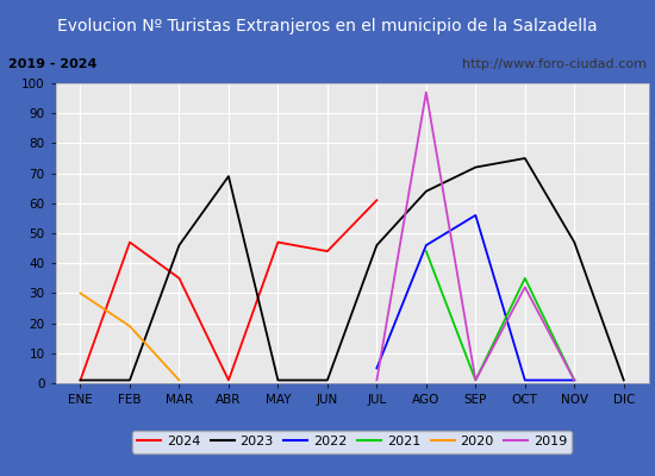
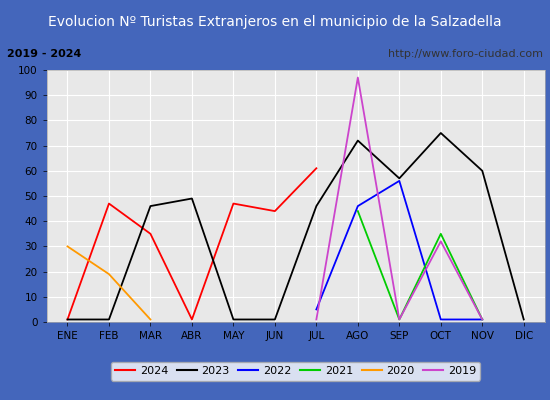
2023/ABR: 69 -> 49
2023/AGO: 64 -> 72
2023/SEP: 72 -> 57
2023/NOV: 47 -> 60
